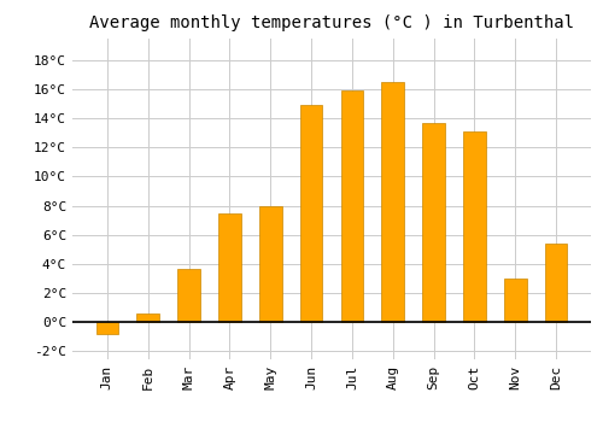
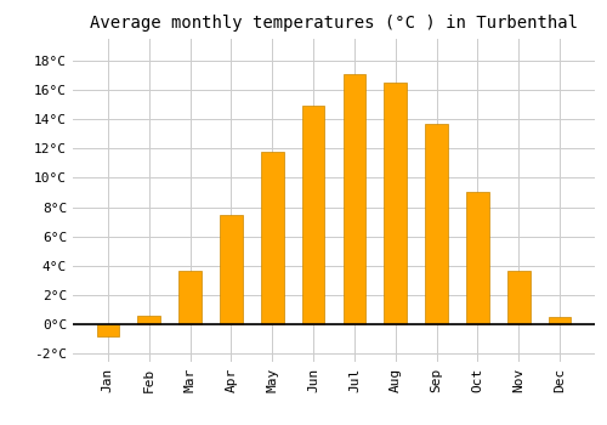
May: 8.0°C -> 11.8°C
Jul: 15.9°C -> 17.1°C
Oct: 13.1°C -> 9.0°C
Nov: 3.0°C -> 3.7°C
Dec: 5.4°C -> 0.5°C
